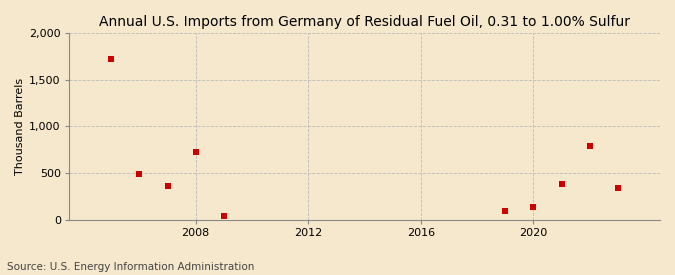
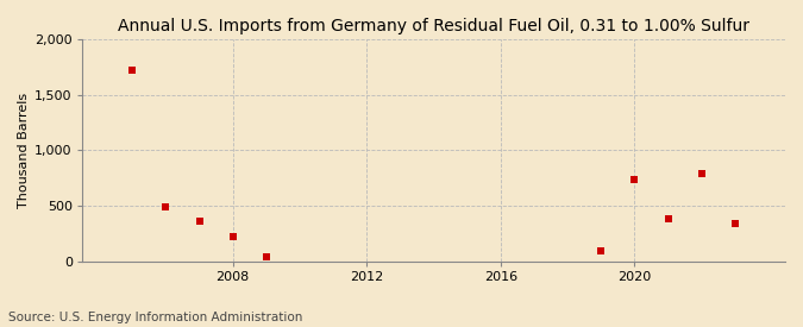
2008: 720 -> 220
2020: 140 -> 740
